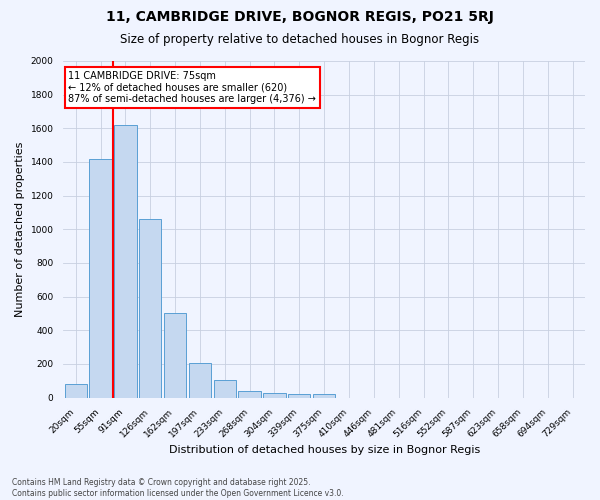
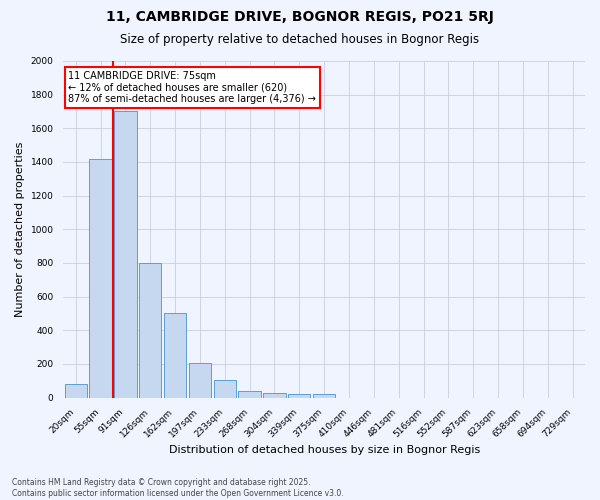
91sqm: 1620 -> 1700
126sqm: 1060 -> 800
